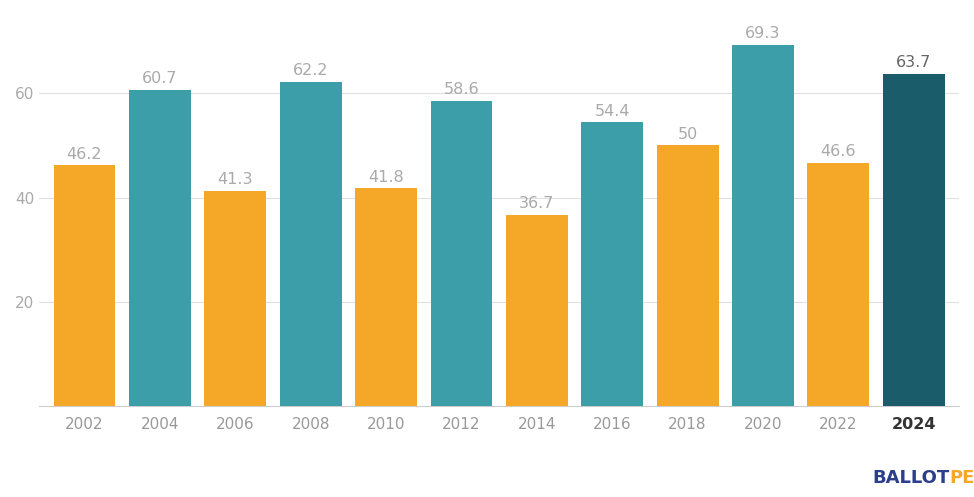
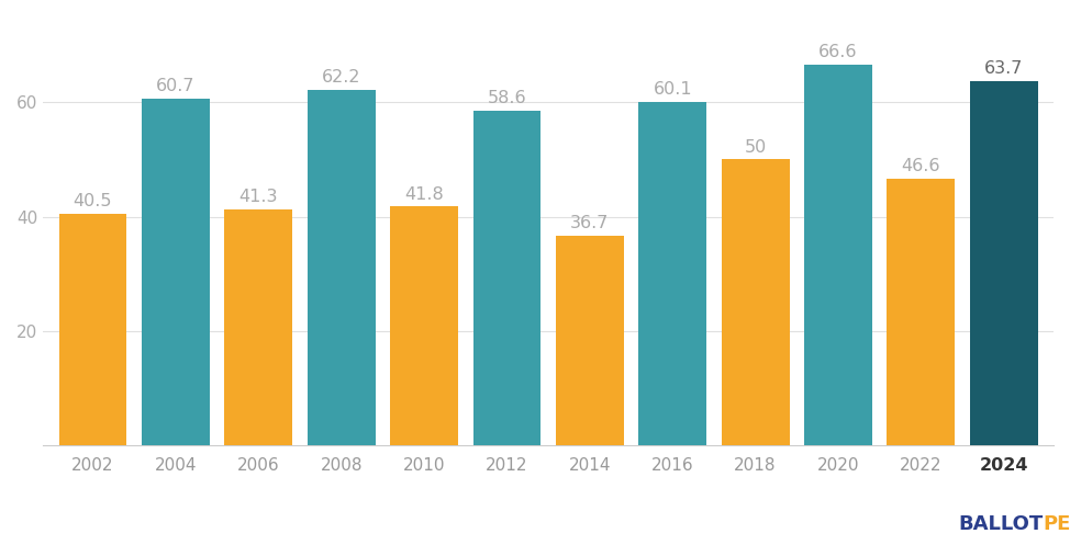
2002: 46.2 -> 40.5
2016: 54.4 -> 60.1
2020: 69.3 -> 66.6
